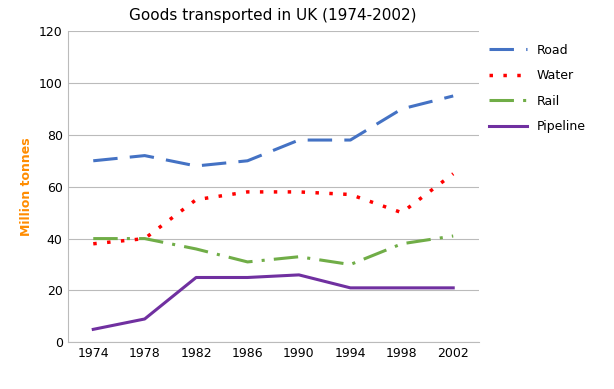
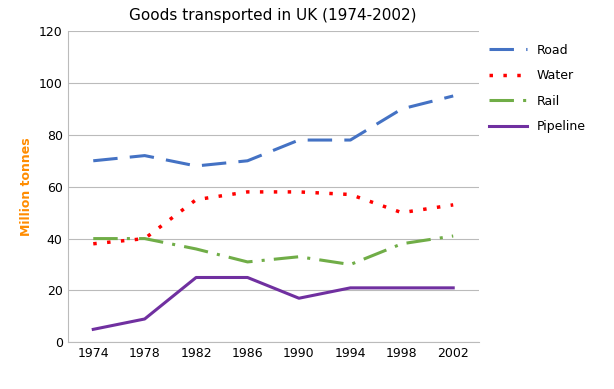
Pipeline/1990: 26 -> 17
Water/2002: 65 -> 53
